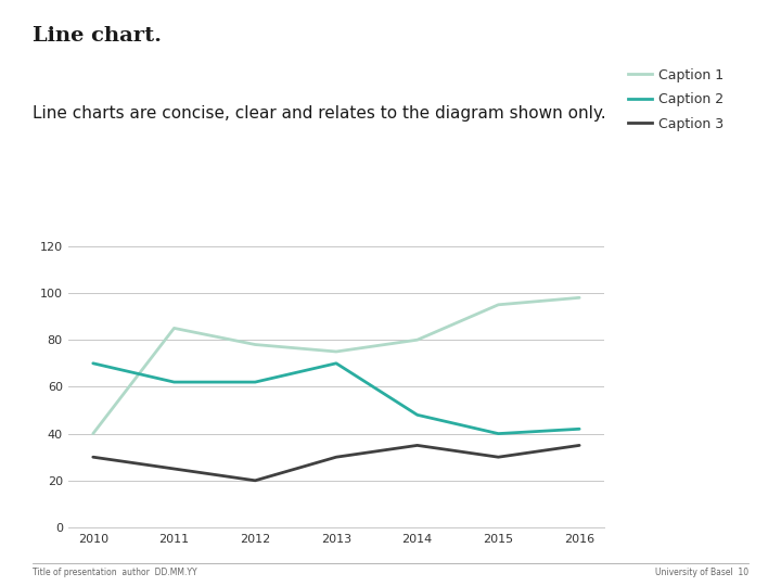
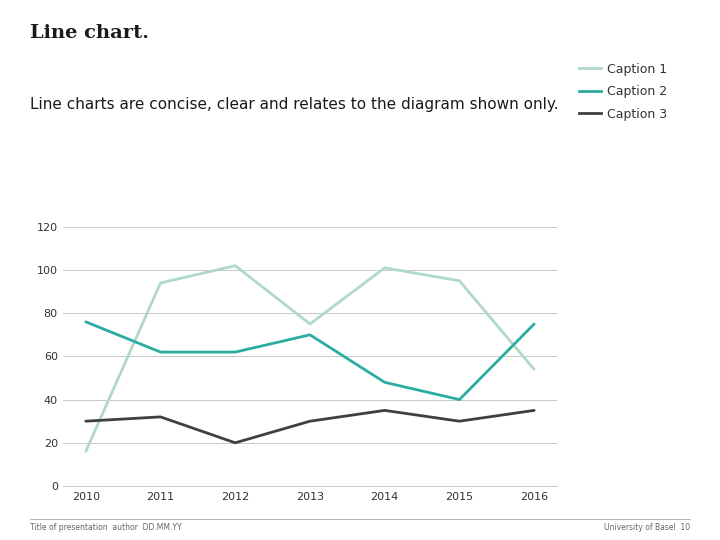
Caption 1/2010: 40 -> 16
Caption 2/2010: 70 -> 76
Caption 1/2011: 85 -> 94
Caption 3/2011: 25 -> 32
Caption 1/2012: 78 -> 102
Caption 1/2014: 80 -> 101
Caption 1/2016: 98 -> 54
Caption 2/2016: 42 -> 75
